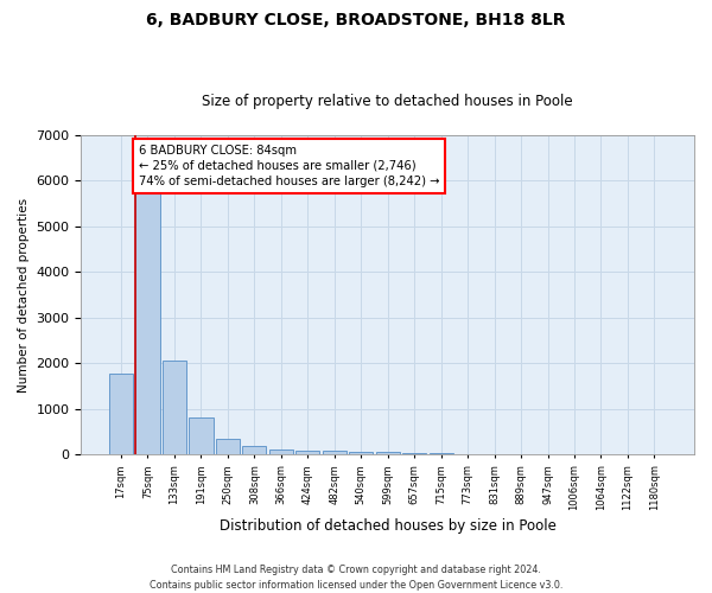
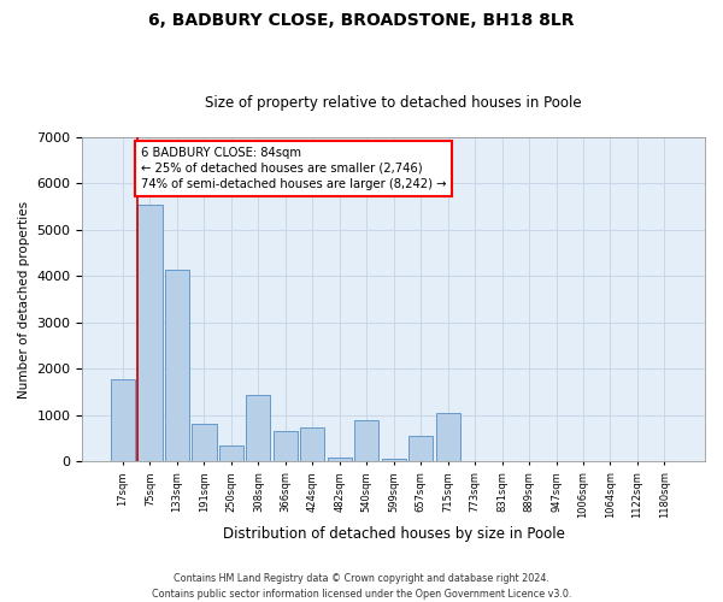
75sqm: 5800 -> 5550
133sqm: 2060 -> 4150
308sqm: 180 -> 1450
366sqm: 120 -> 650
424sqm: 100 -> 750
540sqm: 70 -> 900
657sqm: 40 -> 550
715sqm: 40 -> 1050
